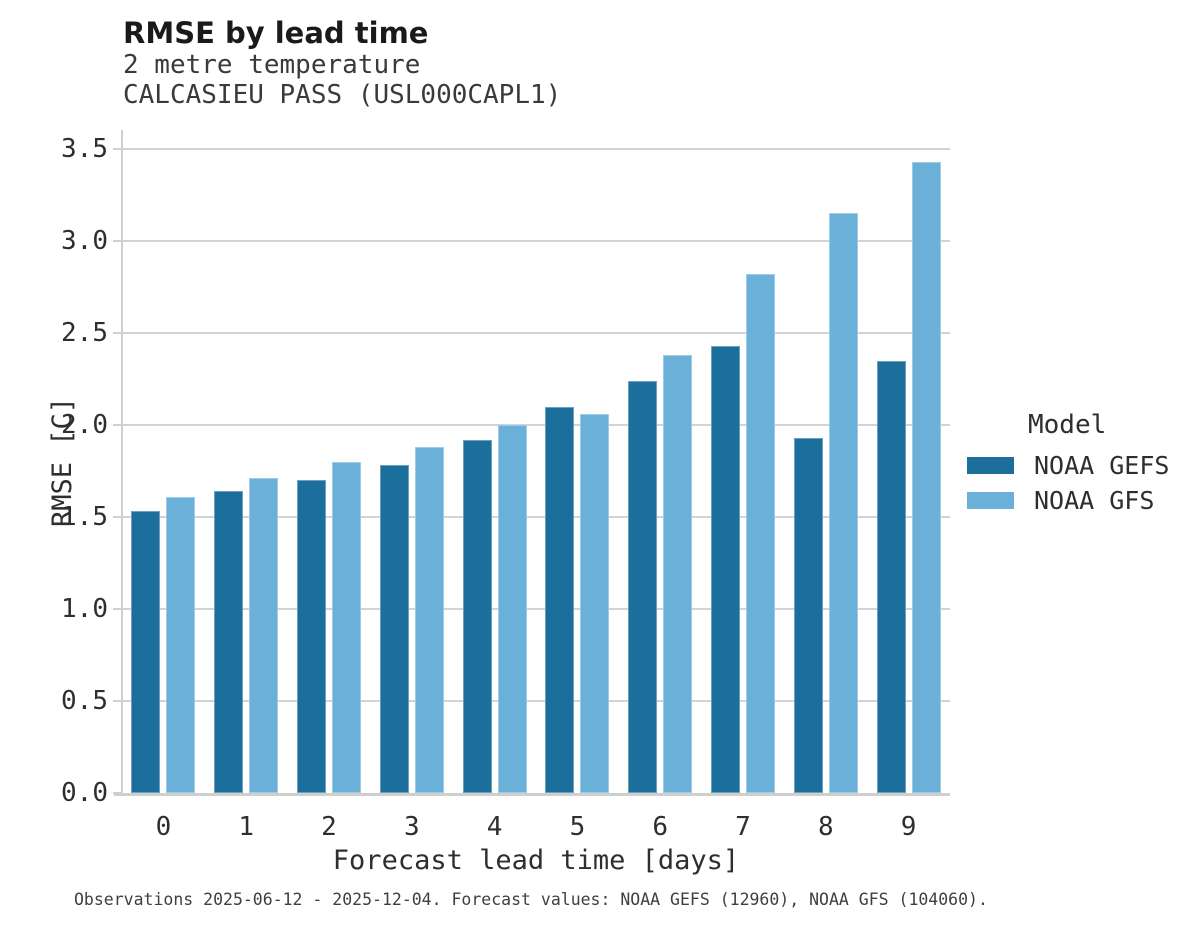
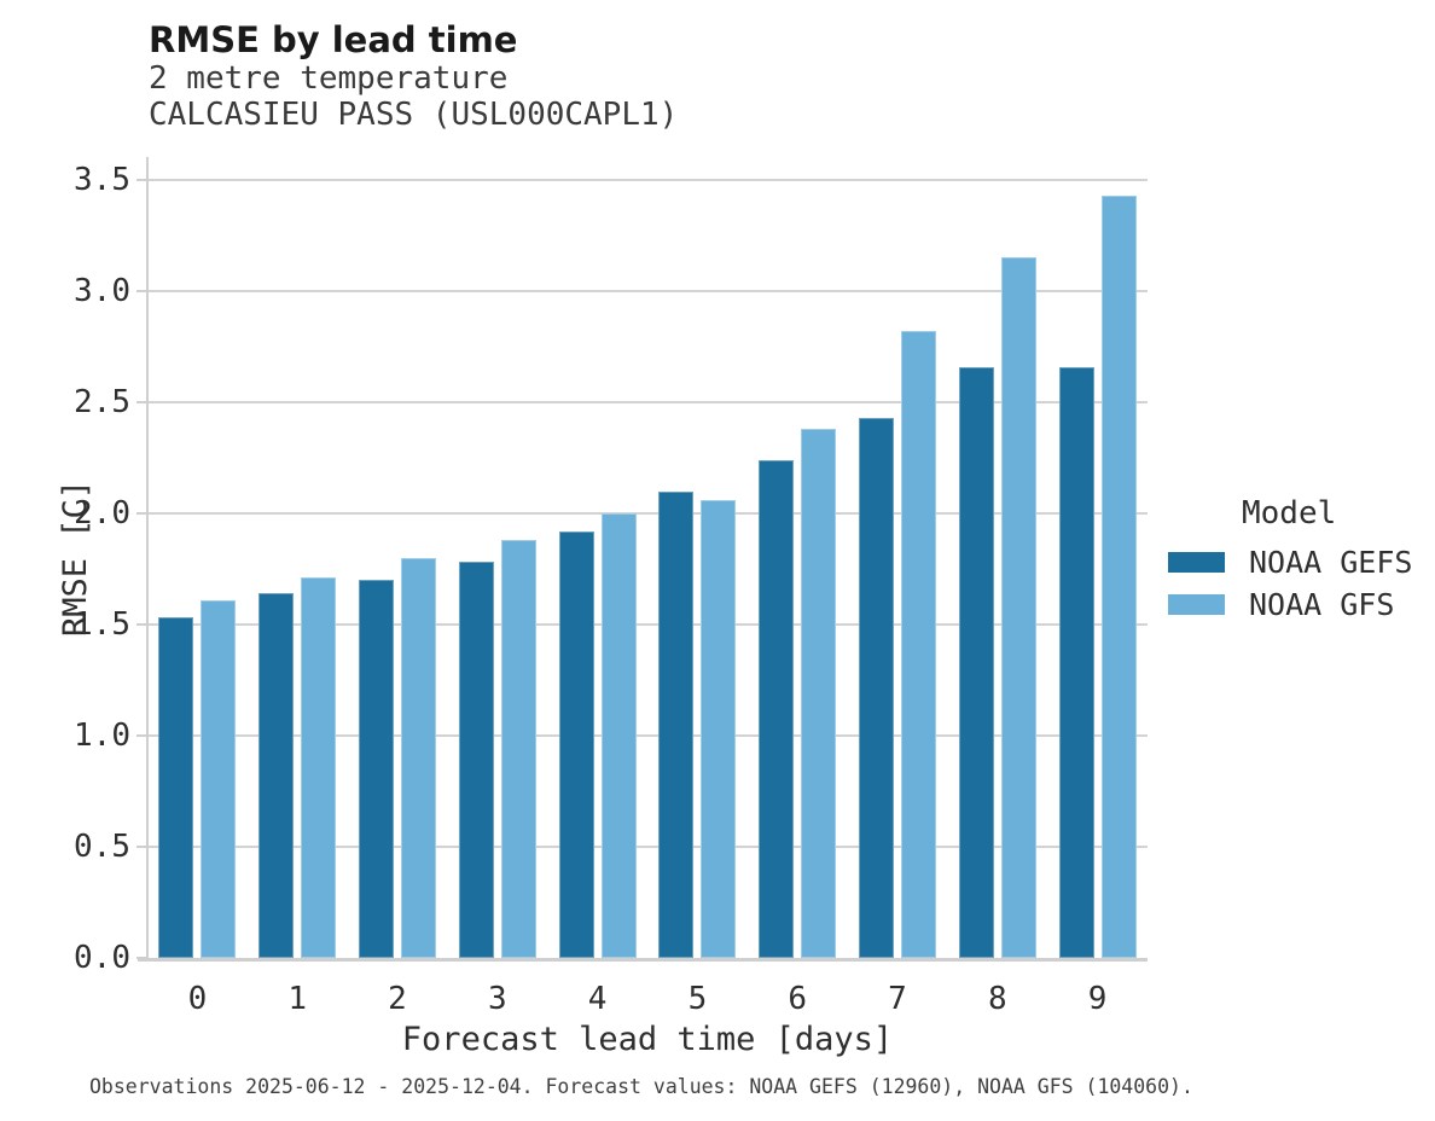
NOAA GEFS/8: 1.93 -> 2.66
NOAA GEFS/9: 2.35 -> 2.66
